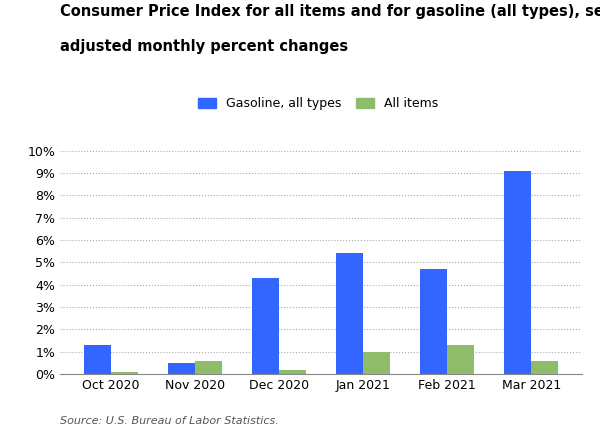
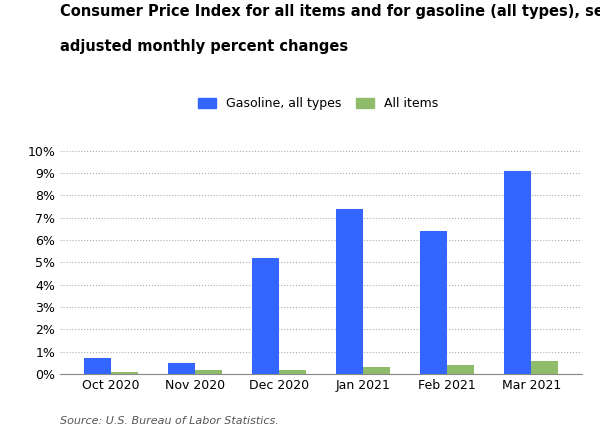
Gasoline, all types/Oct 2020: 1.3% -> 0.7%
All items/Nov 2020: 0.6% -> 0.2%
Gasoline, all types/Dec 2020: 4.3% -> 5.2%
Gasoline, all types/Jan 2021: 5.4% -> 7.4%
All items/Jan 2021: 1.0% -> 0.3%
Gasoline, all types/Feb 2021: 4.7% -> 6.4%
All items/Feb 2021: 1.3% -> 0.4%
